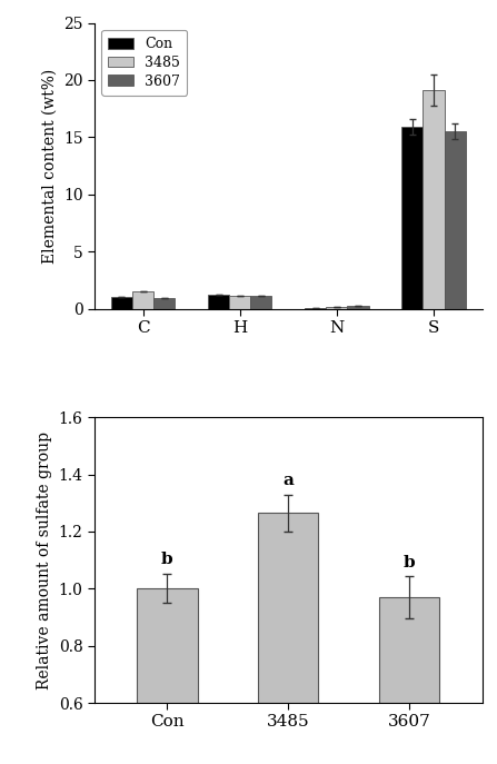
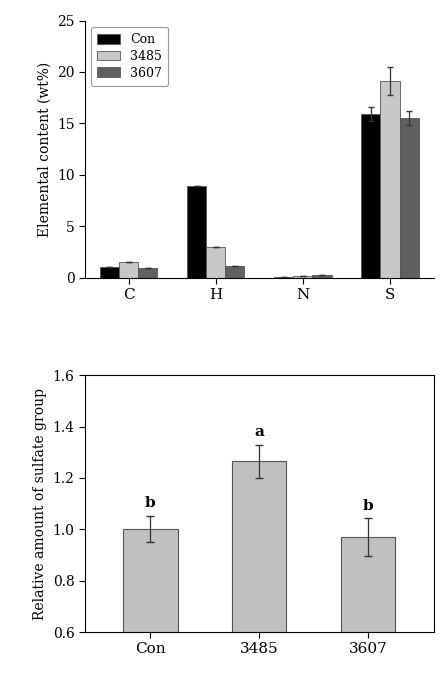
Con/H: 1.2 -> 8.9
3485/H: 1.1 -> 3.0
